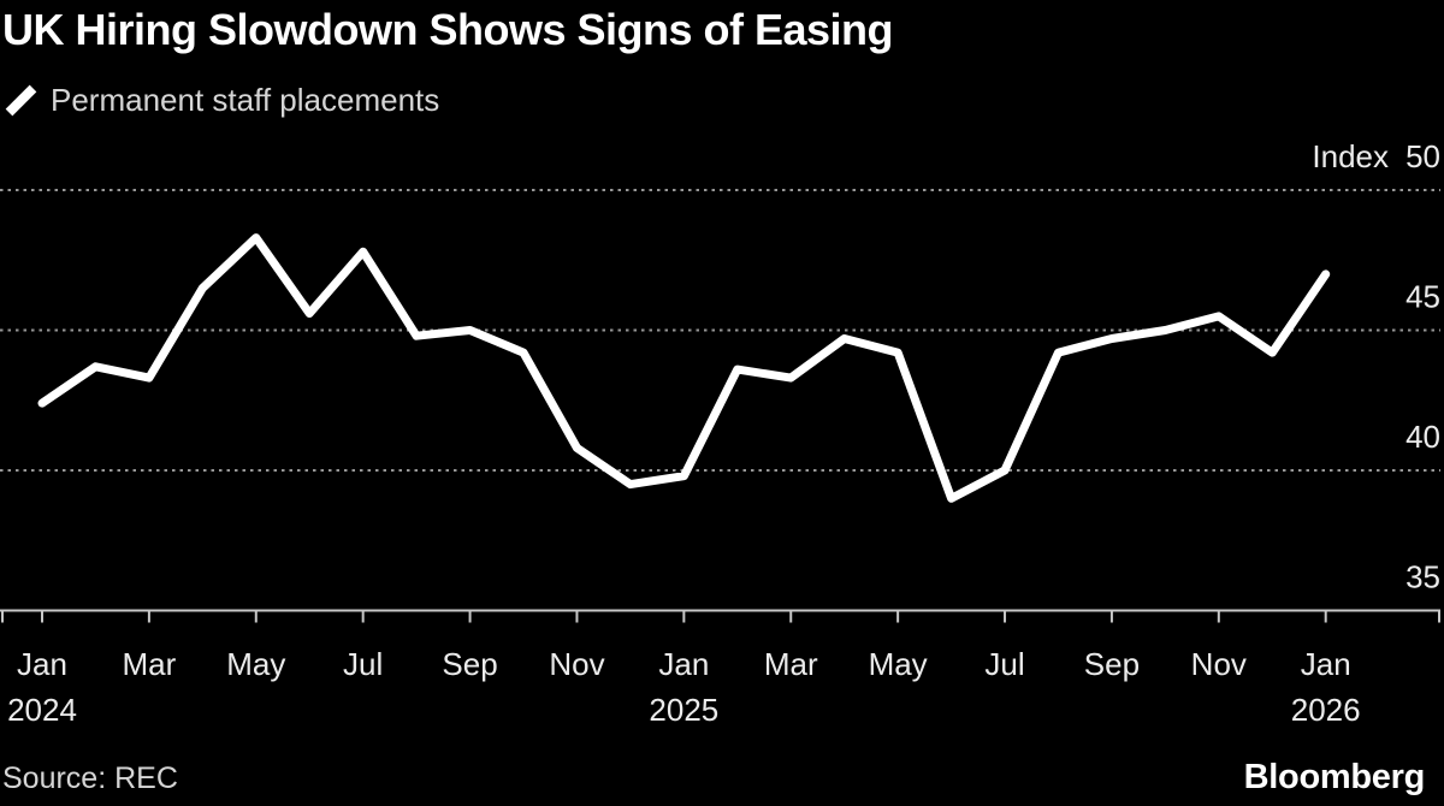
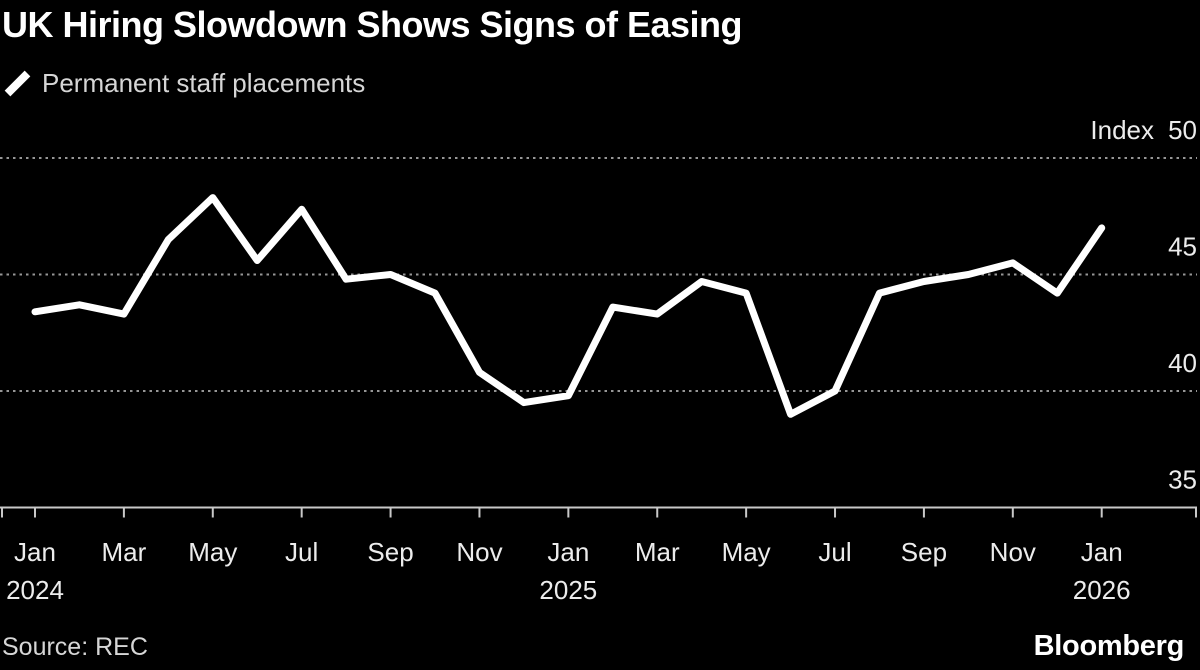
Jan 2024: 42.4 -> 43.4
